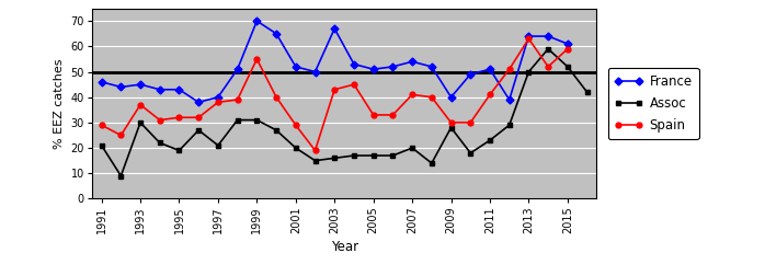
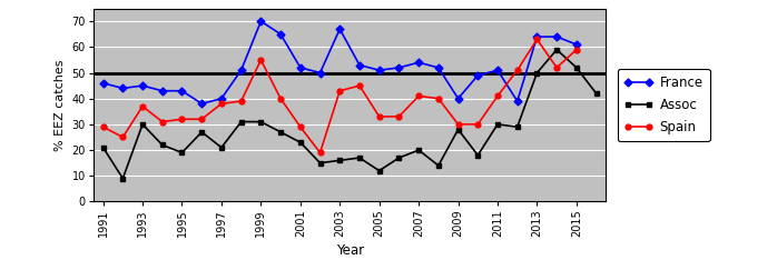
Assoc/2001: 20 -> 23
Assoc/2005: 17 -> 12
Assoc/2011: 23 -> 30
